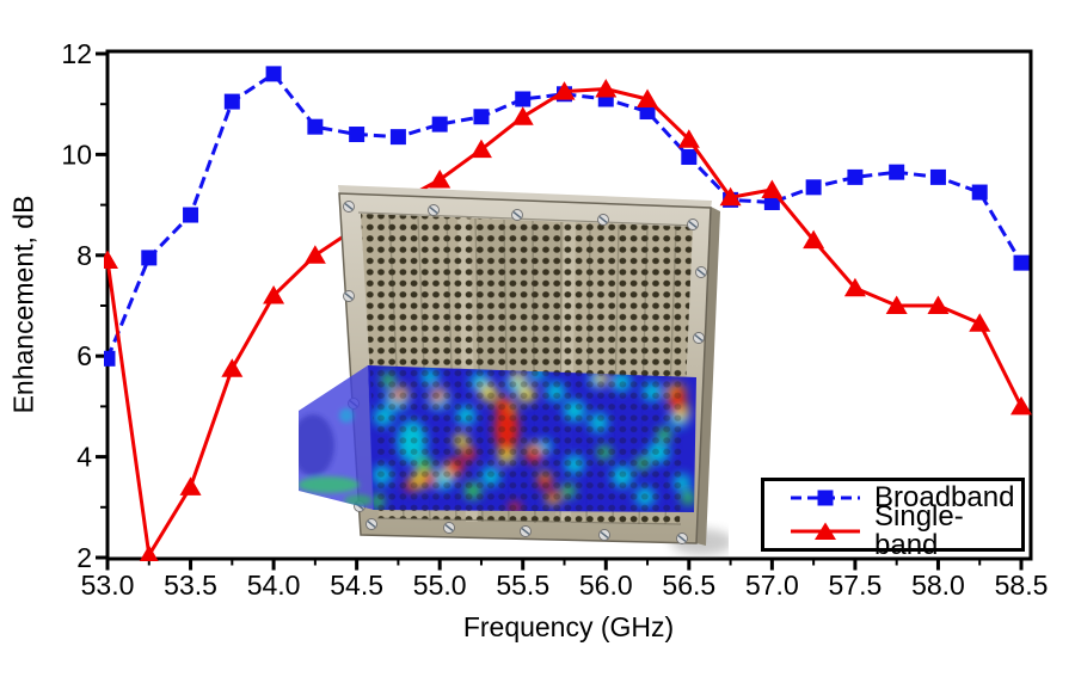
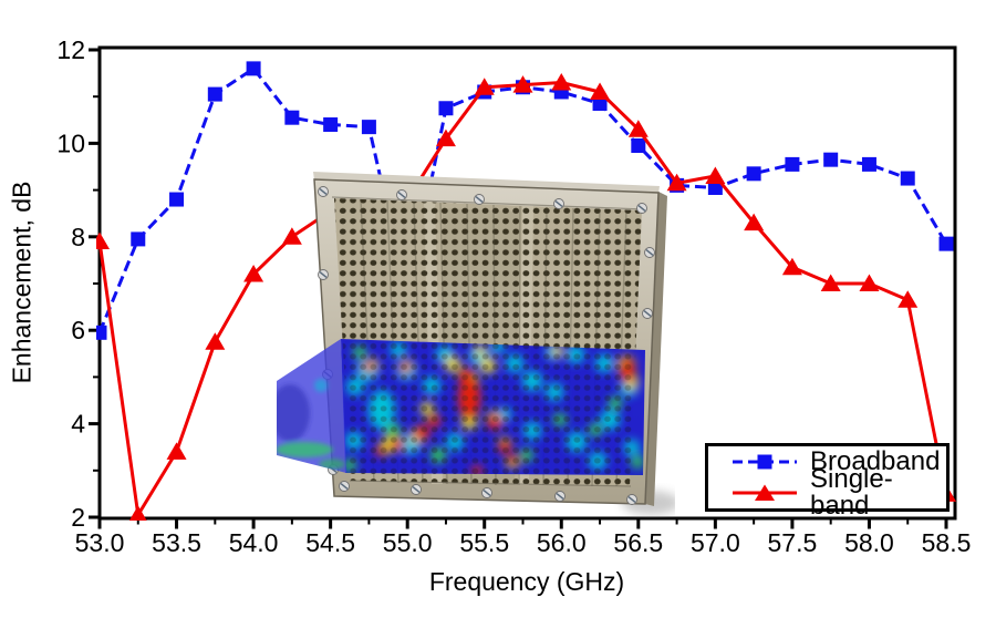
Broadband/55.0: 10.6 -> 6.7
Single-band/55.0: 9.5 -> 8.8
Single-band/55.5: 10.8 -> 11.2
Single-band/58.5: 5.0 -> 2.5
